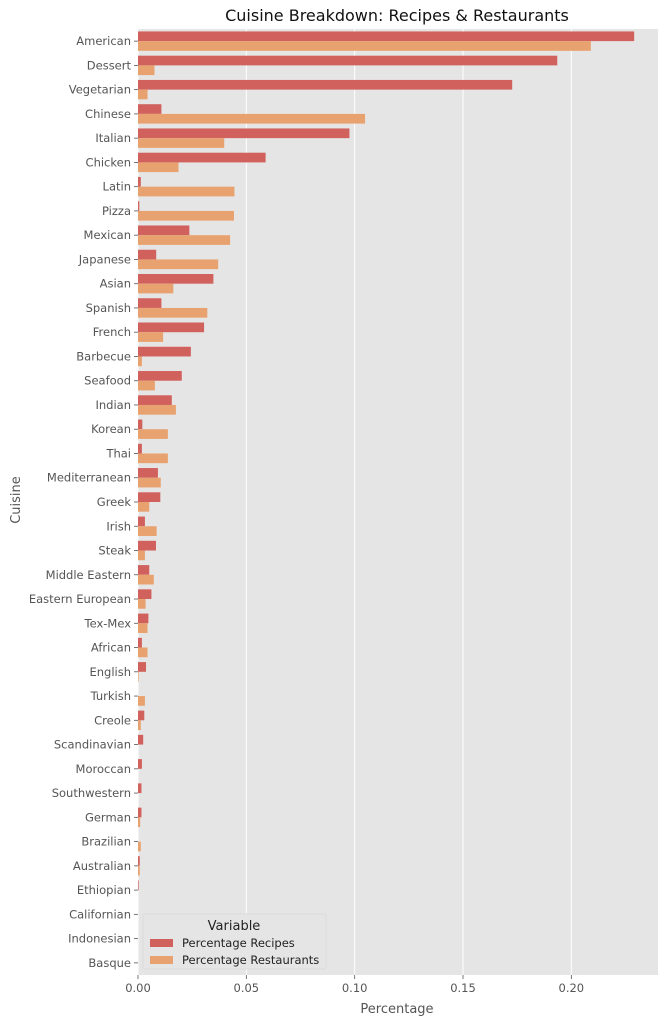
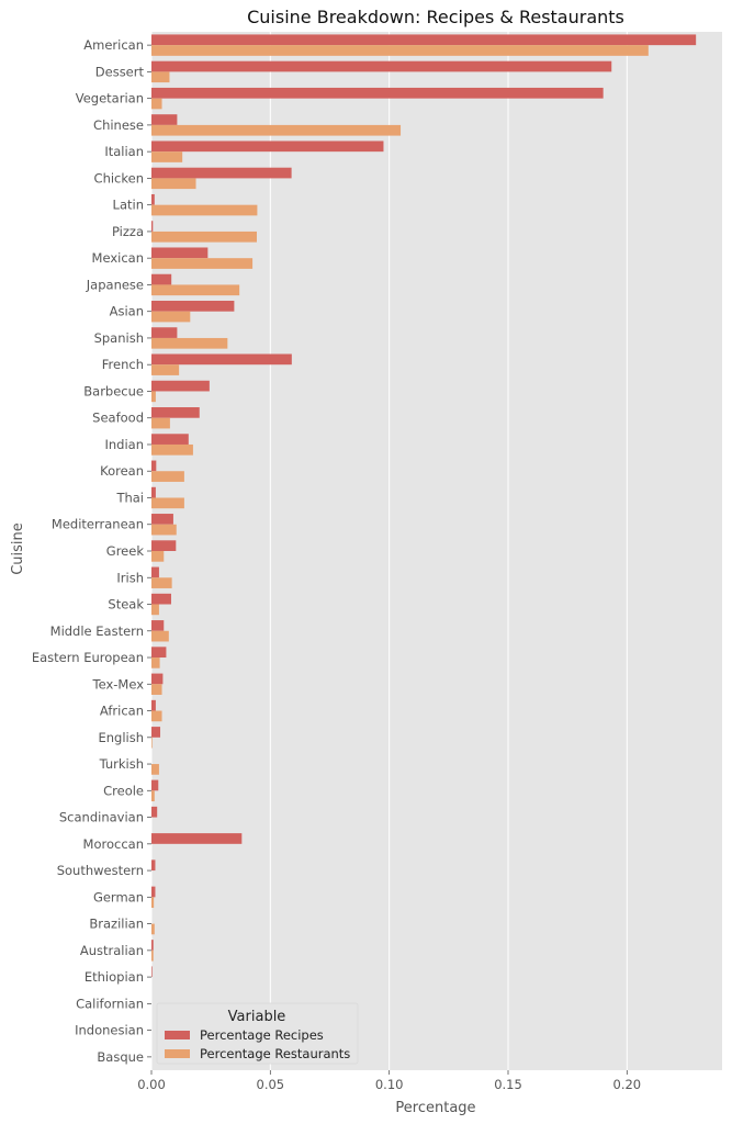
Percentage Recipes/Vegetarian: 0.173 -> 0.190
Percentage Restaurants/Italian: 0.040 -> 0.013
Percentage Recipes/French: 0.030 -> 0.059
Percentage Recipes/Moroccan: 0.002 -> 0.038
